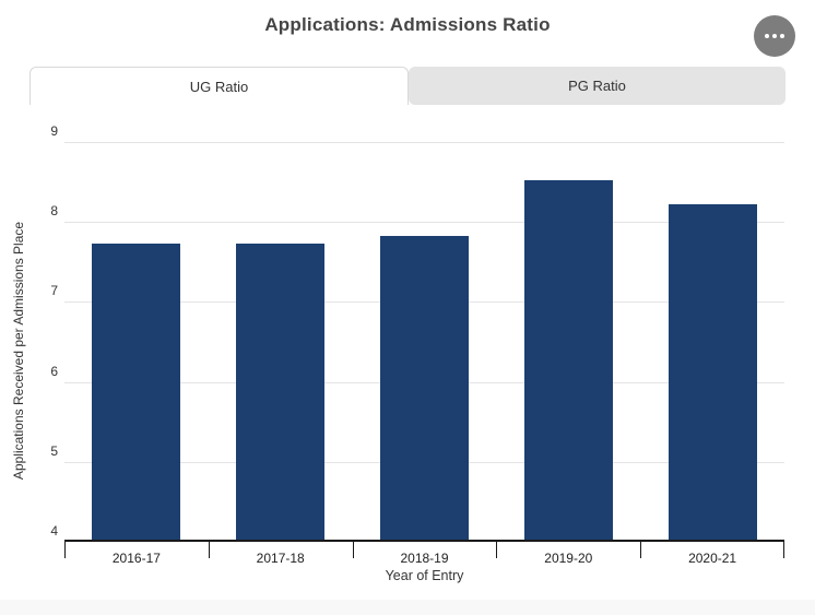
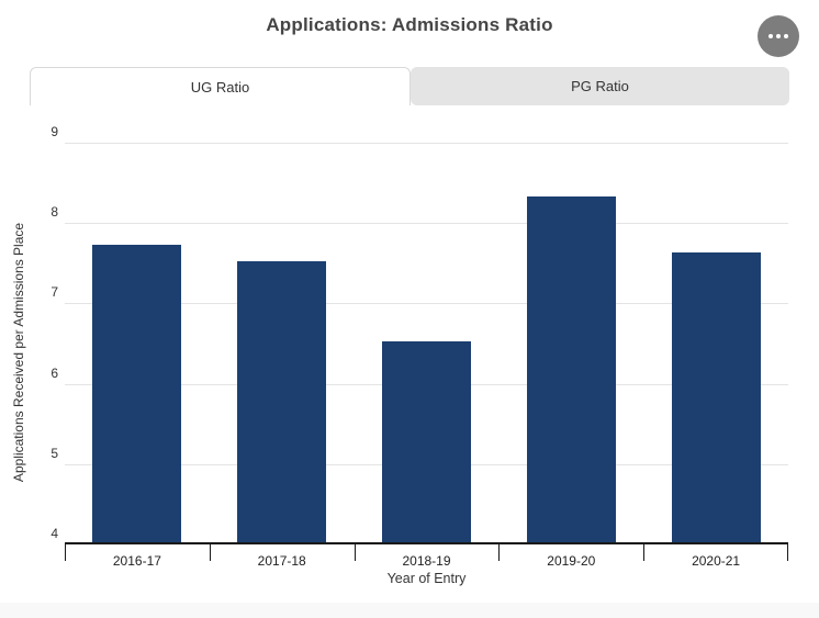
2017-18: 7.7 -> 7.5
2018-19: 7.8 -> 6.5
2019-20: 8.5 -> 8.3
2020-21: 8.2 -> 7.6
